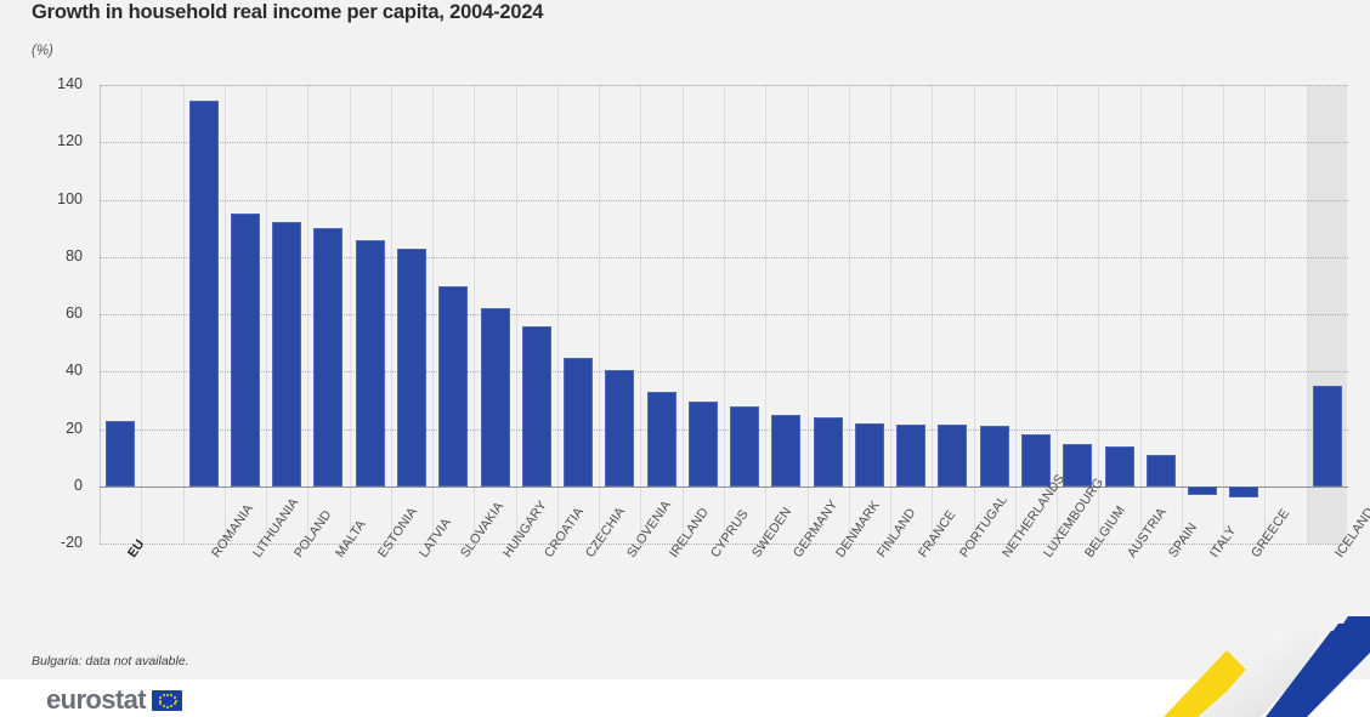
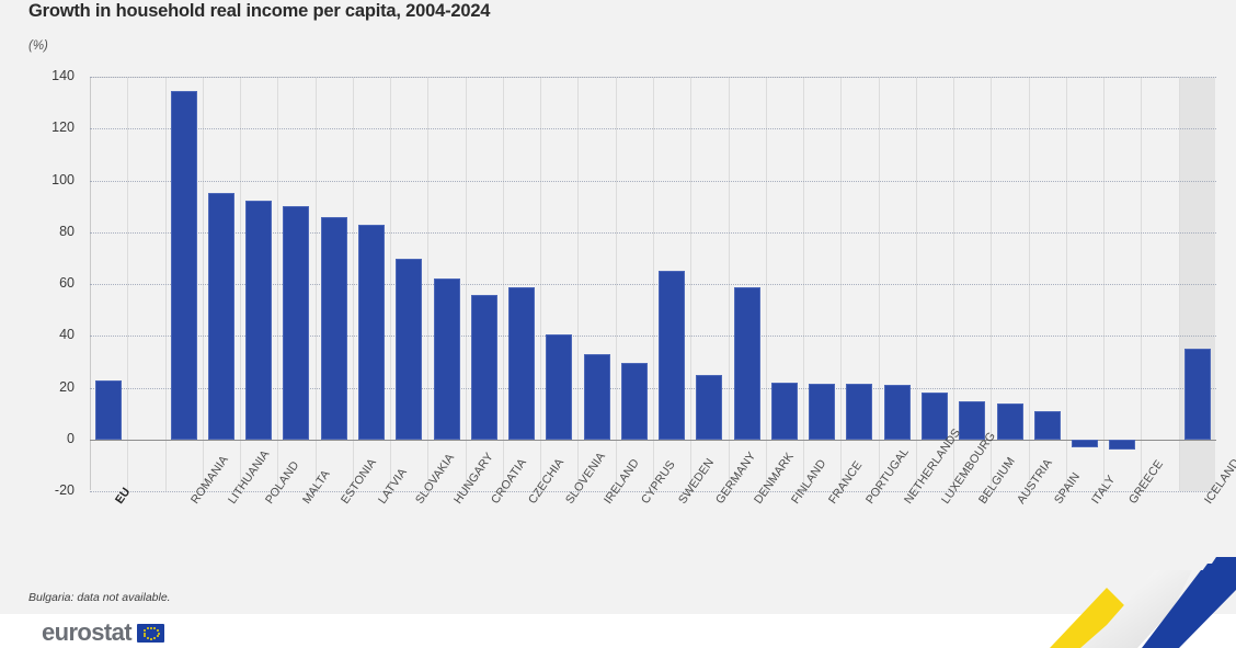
CZECHIA: 45 -> 59
SWEDEN: 28 -> 65
DENMARK: 24 -> 59
